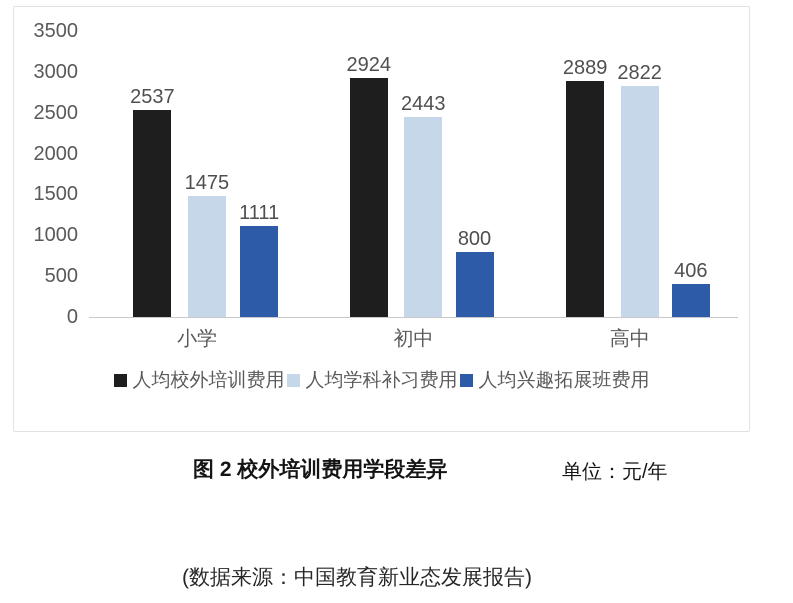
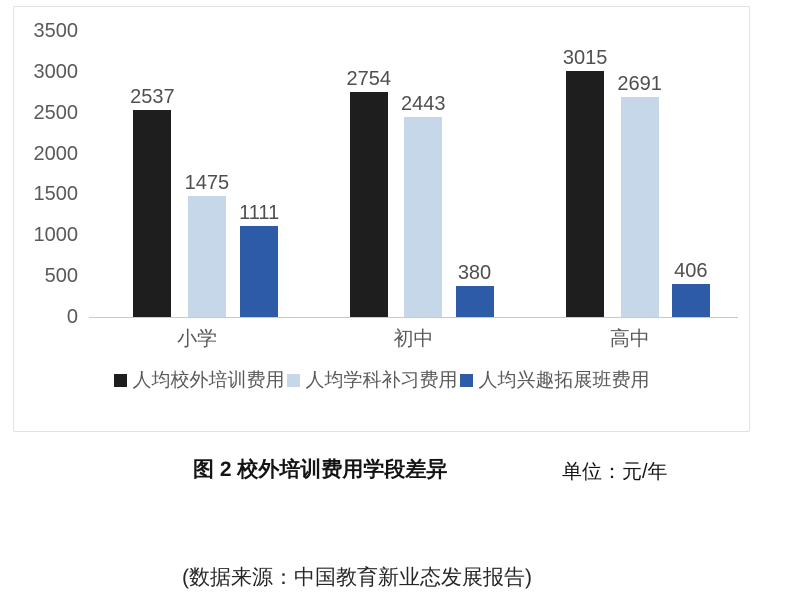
人均校外培训费用/初中: 2924 -> 2754
人均兴趣拓展班费用/初中: 800 -> 380
人均校外培训费用/高中: 2889 -> 3015
人均学科补习费用/高中: 2822 -> 2691
